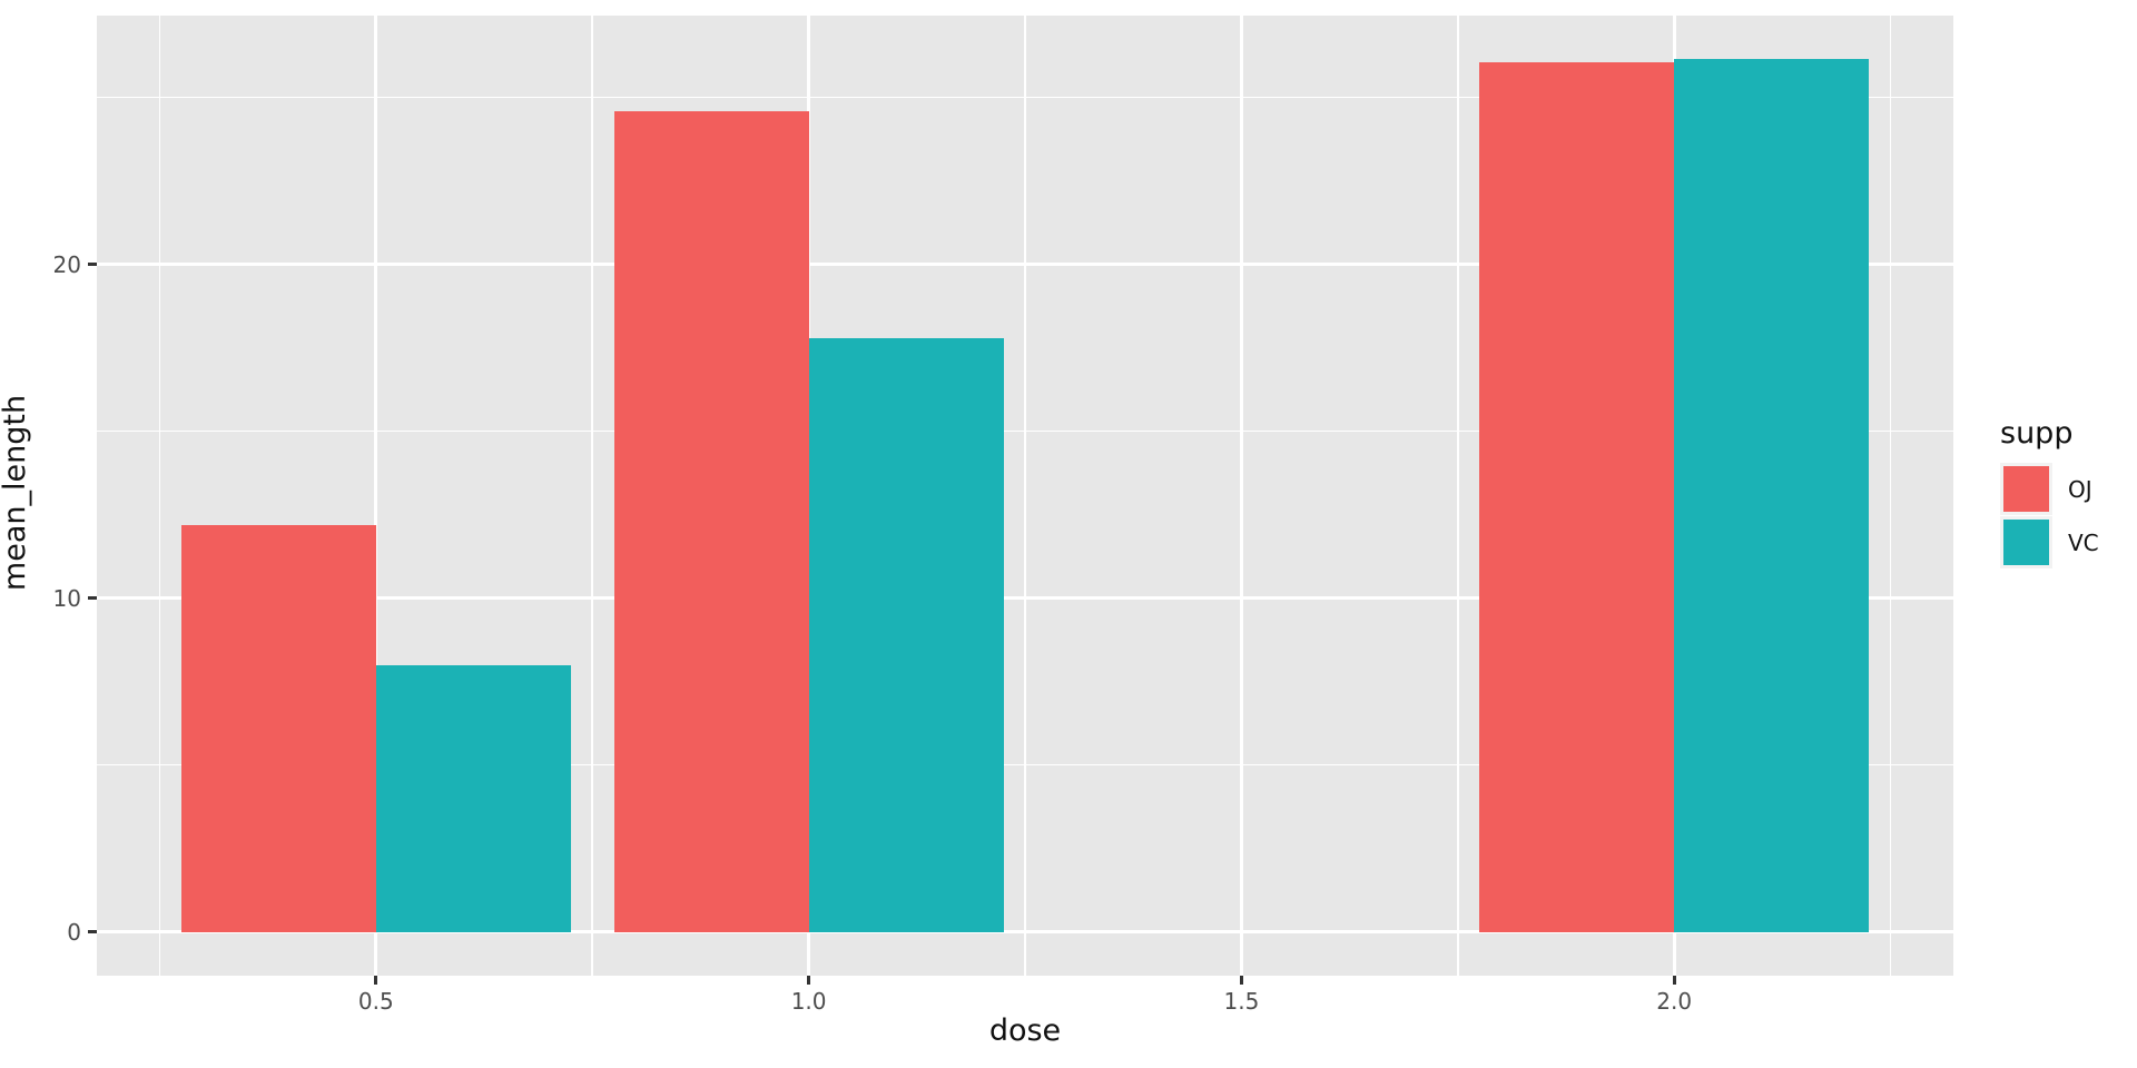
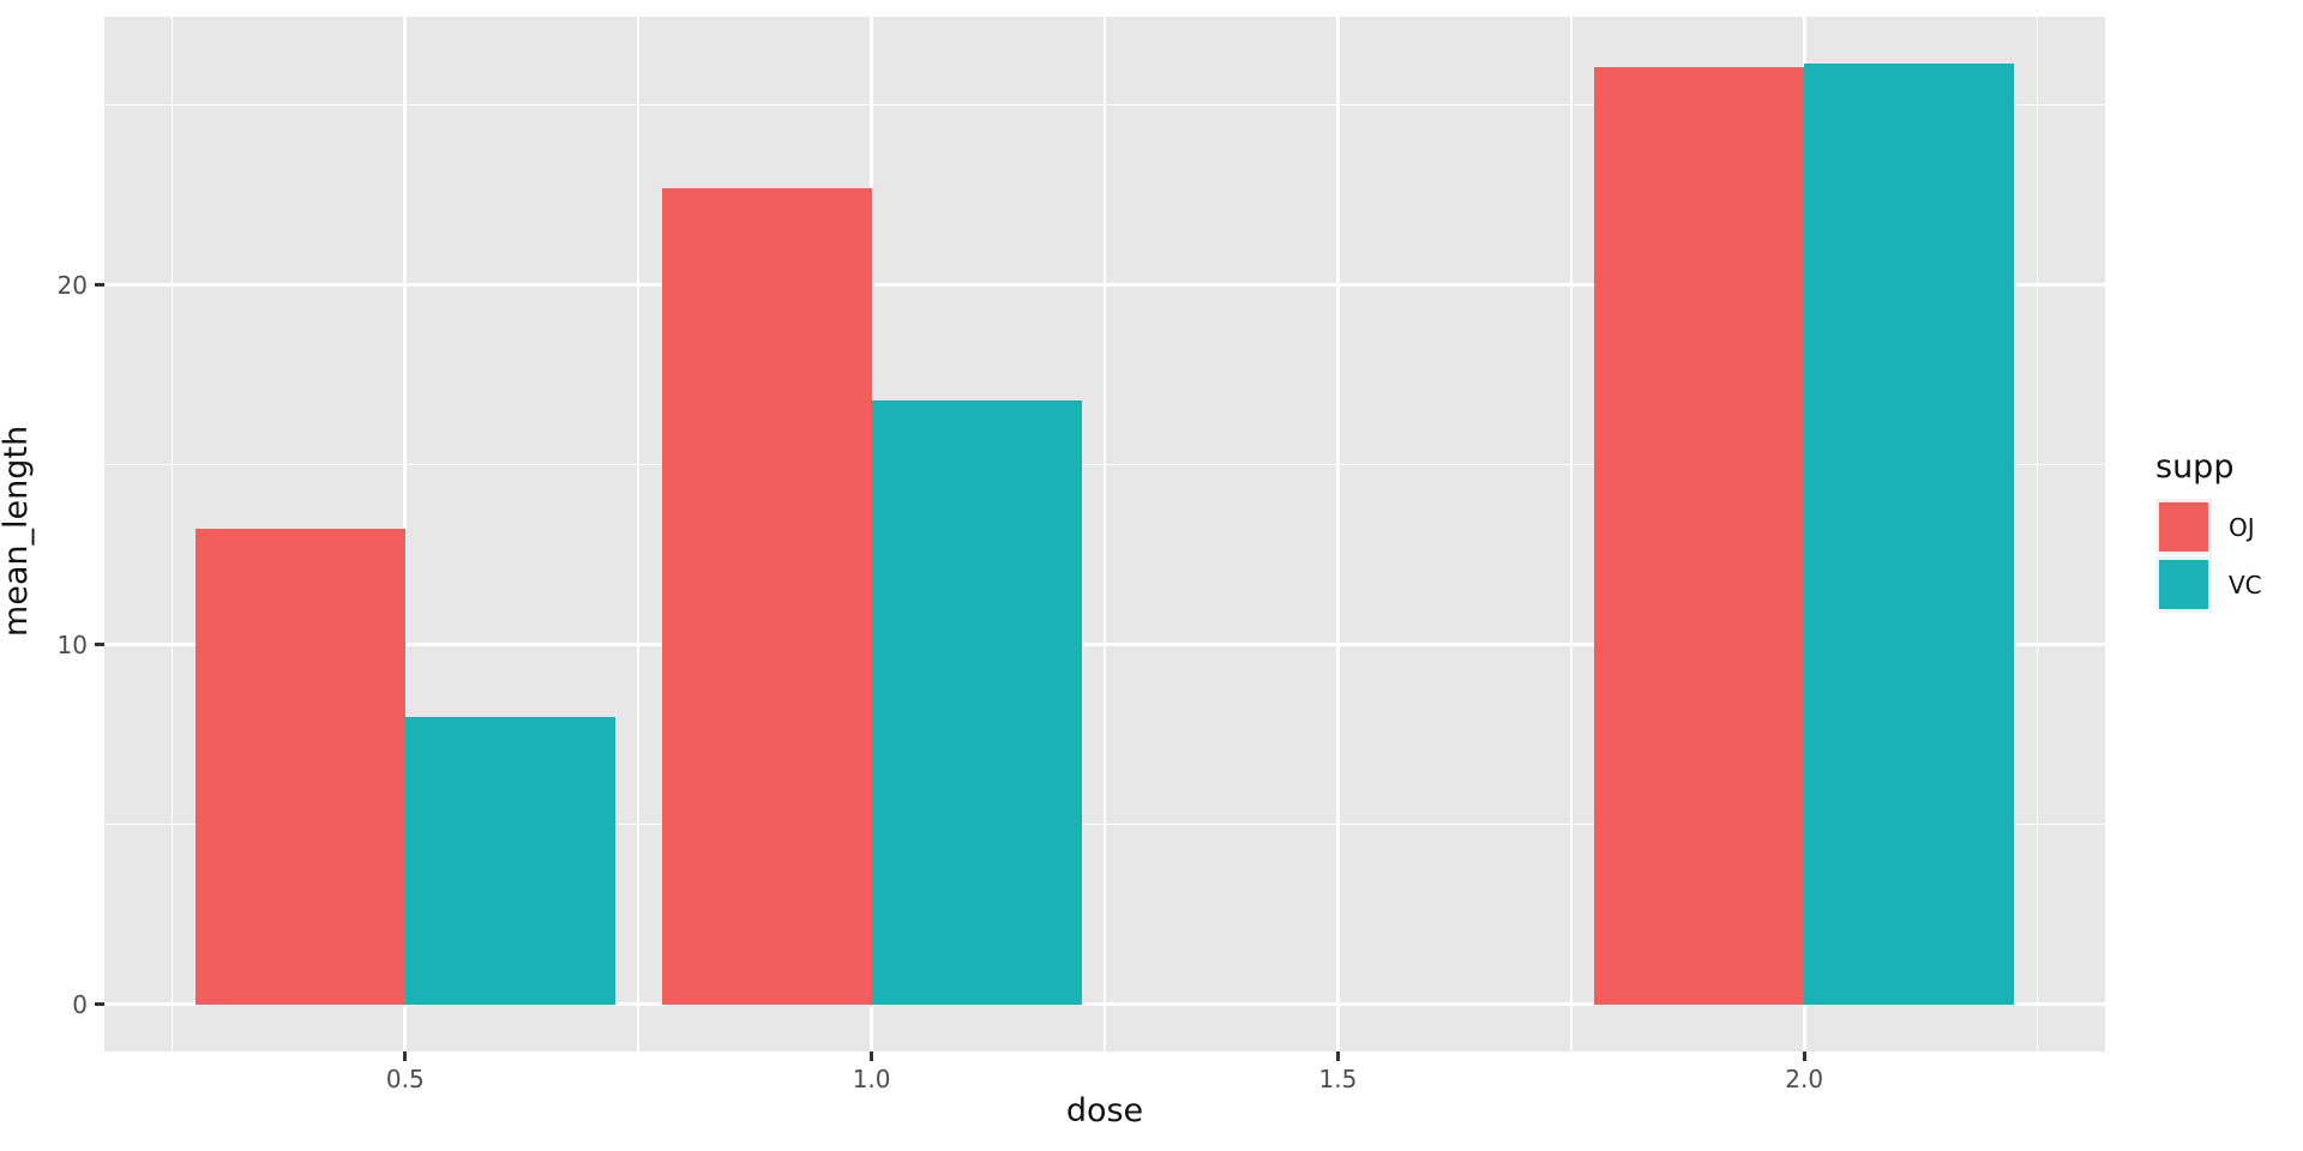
OJ/0.5: 12.2 -> 13.2
OJ/1.0: 24.6 -> 22.7
VC/1.0: 17.8 -> 16.8
